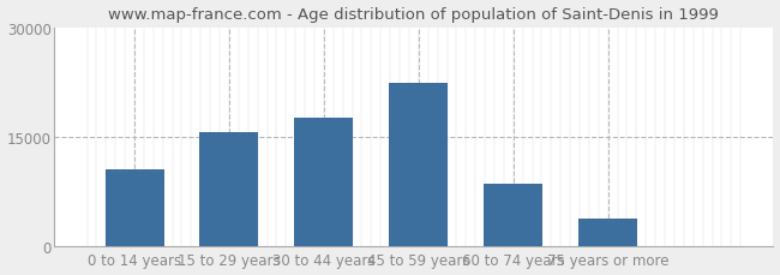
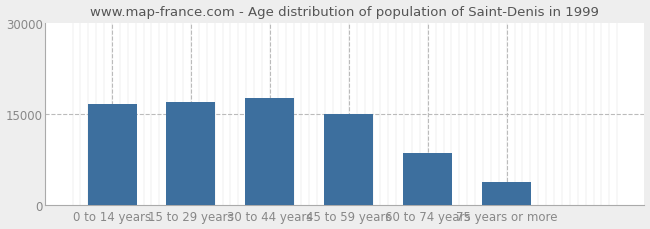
0 to 14 years: 10600 -> 16700
15 to 29 years: 15600 -> 17000
45 to 59 years: 22400 -> 15000
